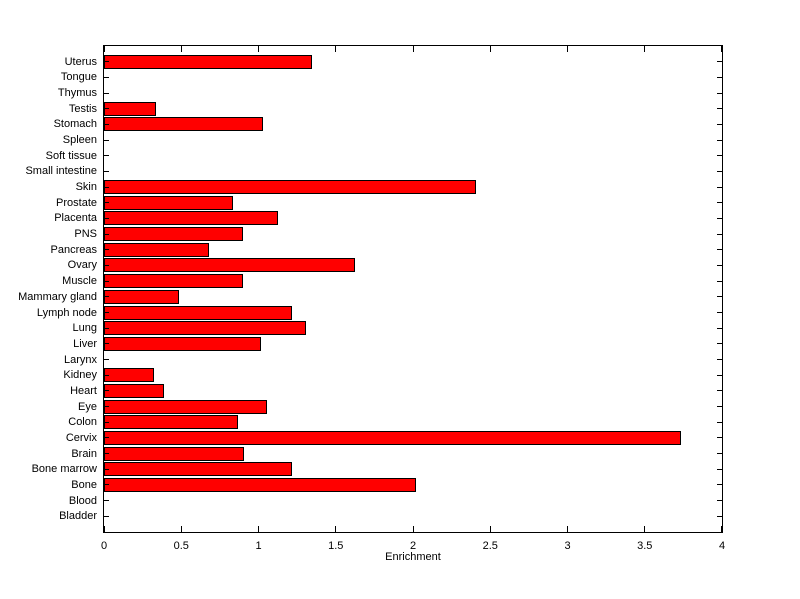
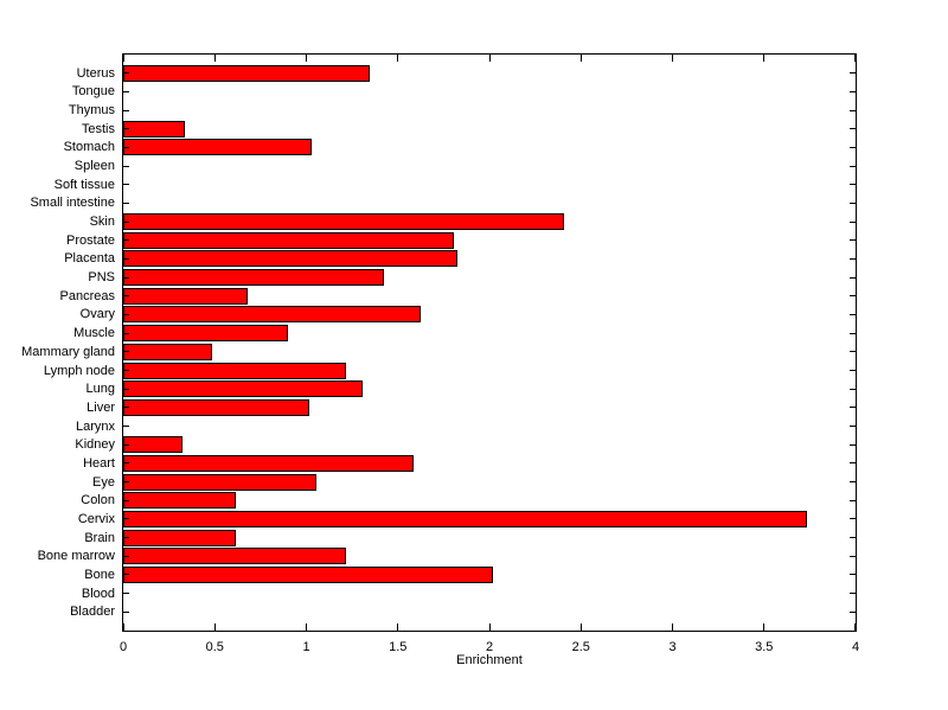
Prostate: 0.83 -> 1.80
Placenta: 1.12 -> 1.82
PNS: 0.89 -> 1.42
Heart: 0.38 -> 1.58
Colon: 0.86 -> 0.61
Brain: 0.90 -> 0.61
